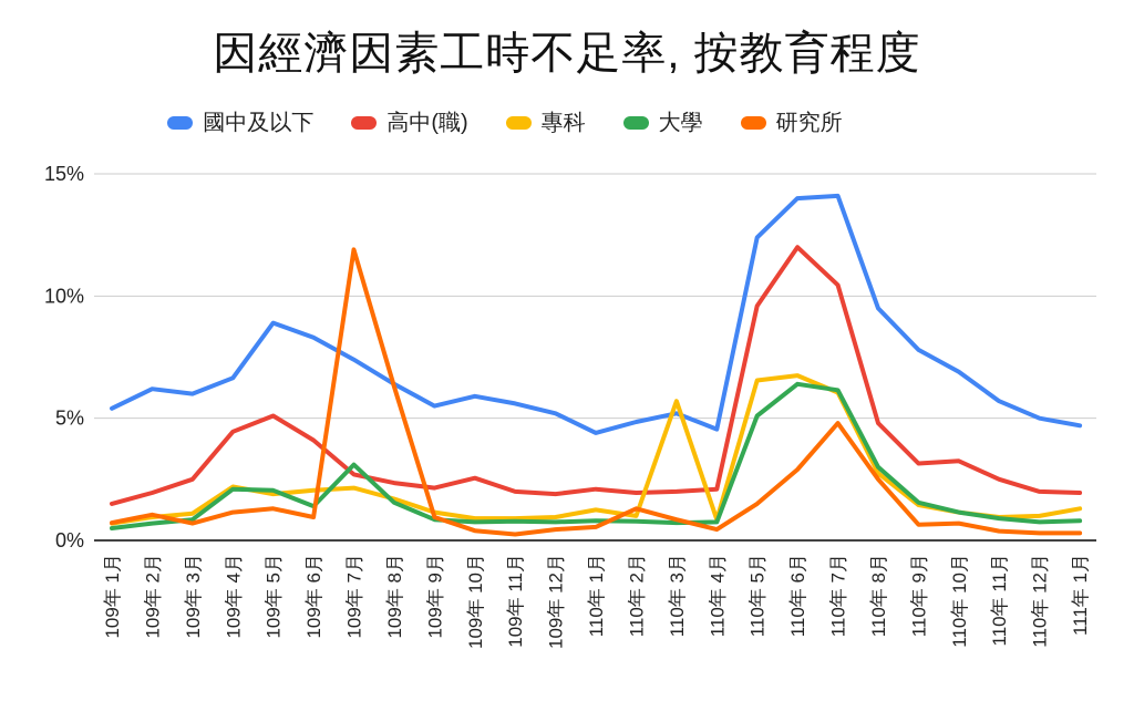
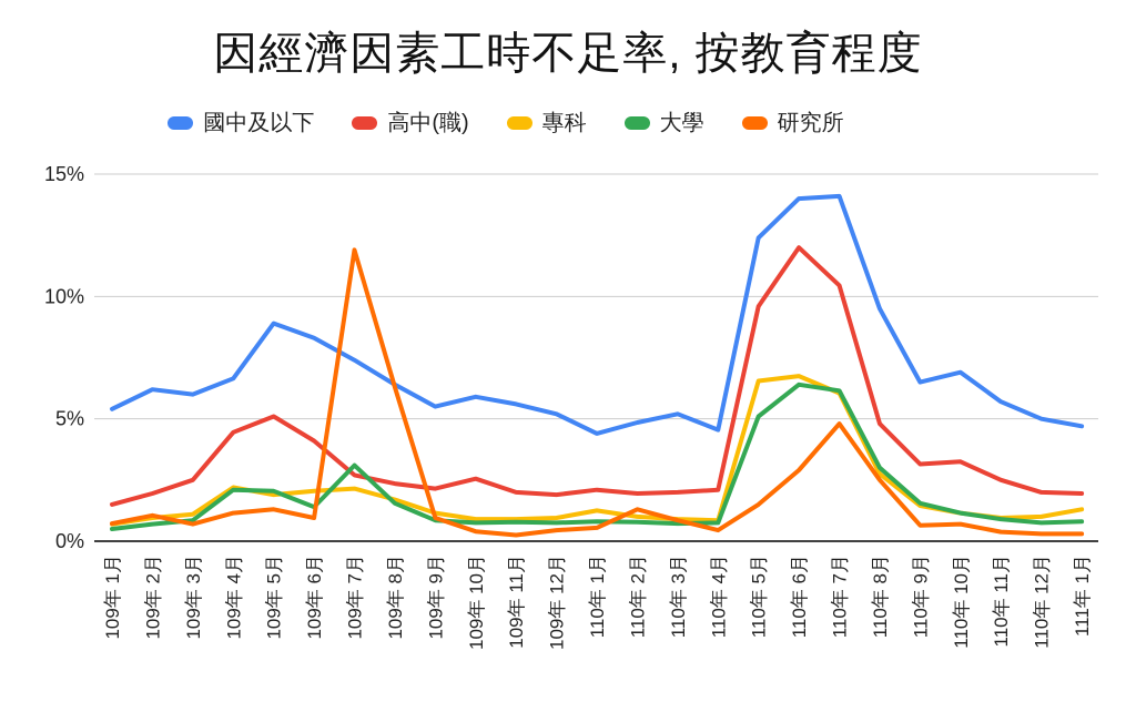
專科/110年 3月: 5.7% -> 0.9%
國中及以下/110年 9月: 7.8% -> 6.5%
